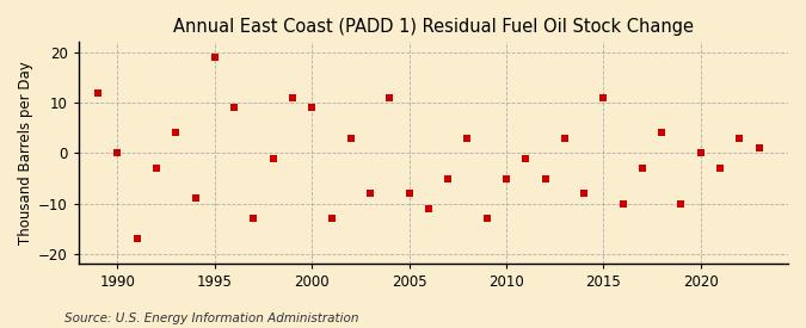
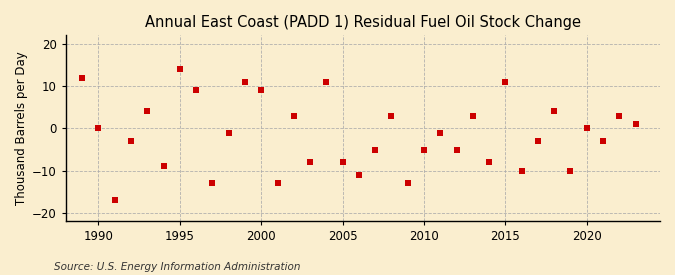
1995: 19 -> 14
